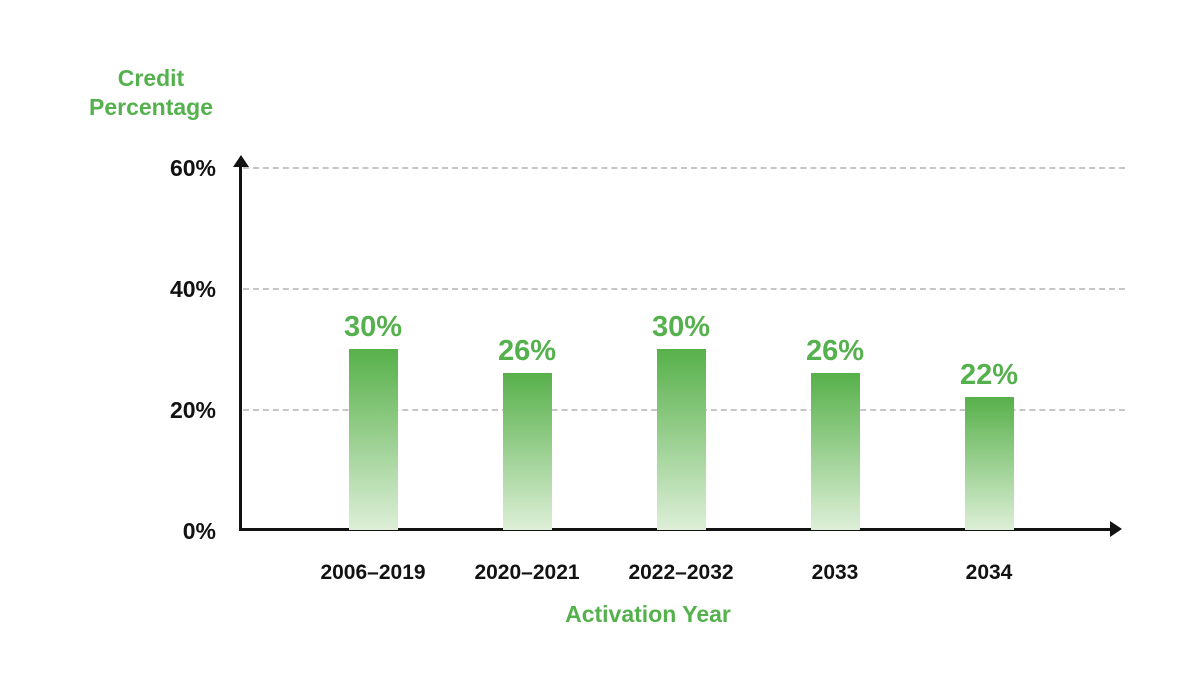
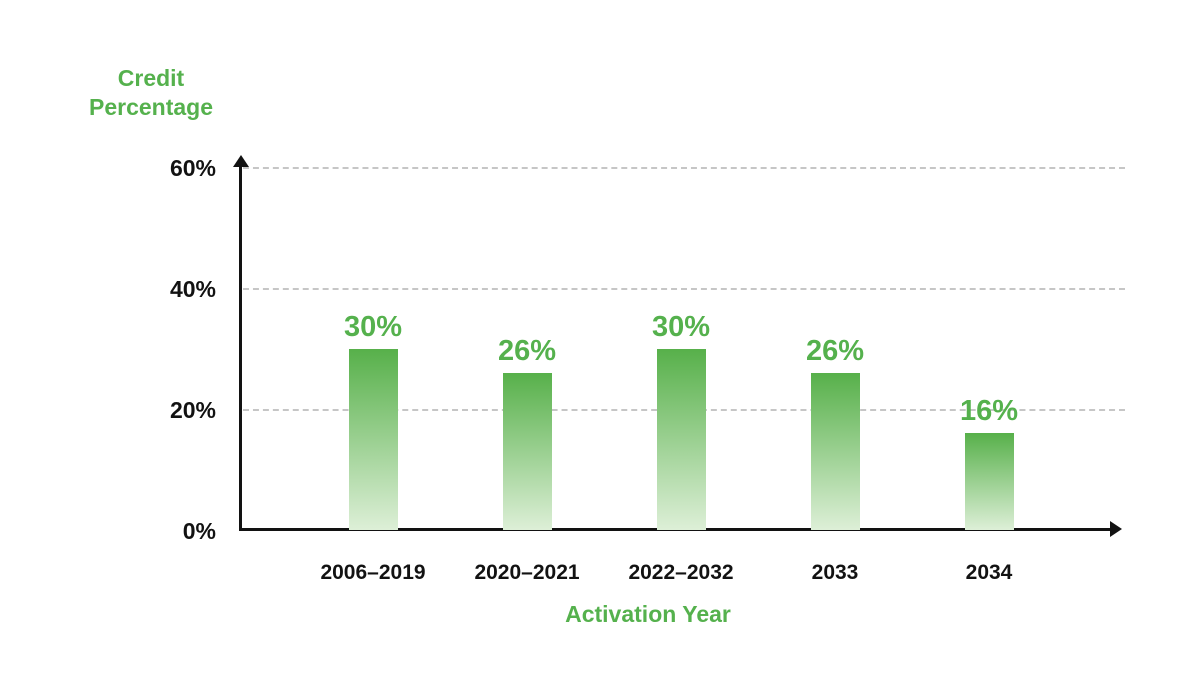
2034: 22% -> 16%
